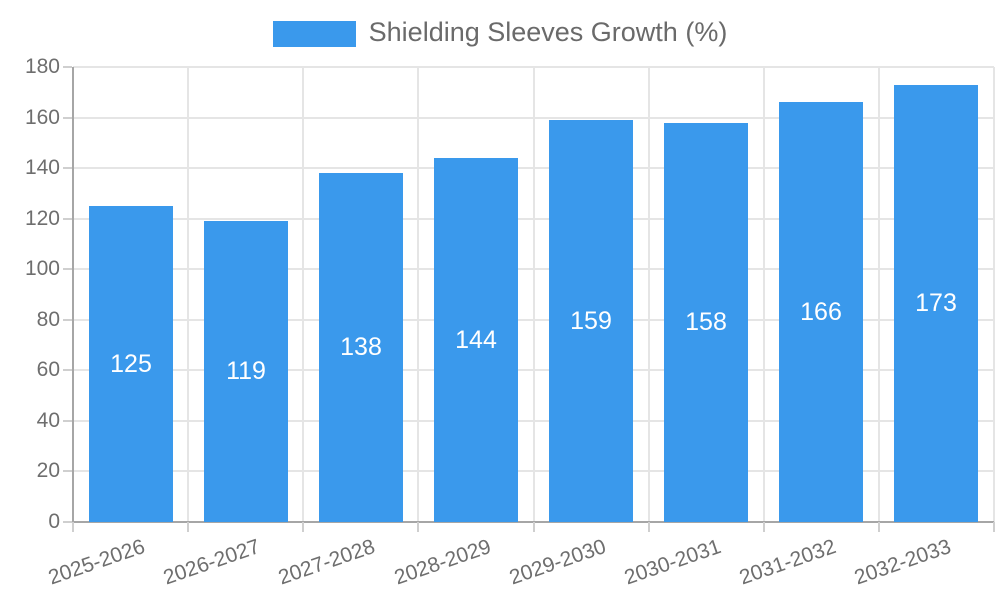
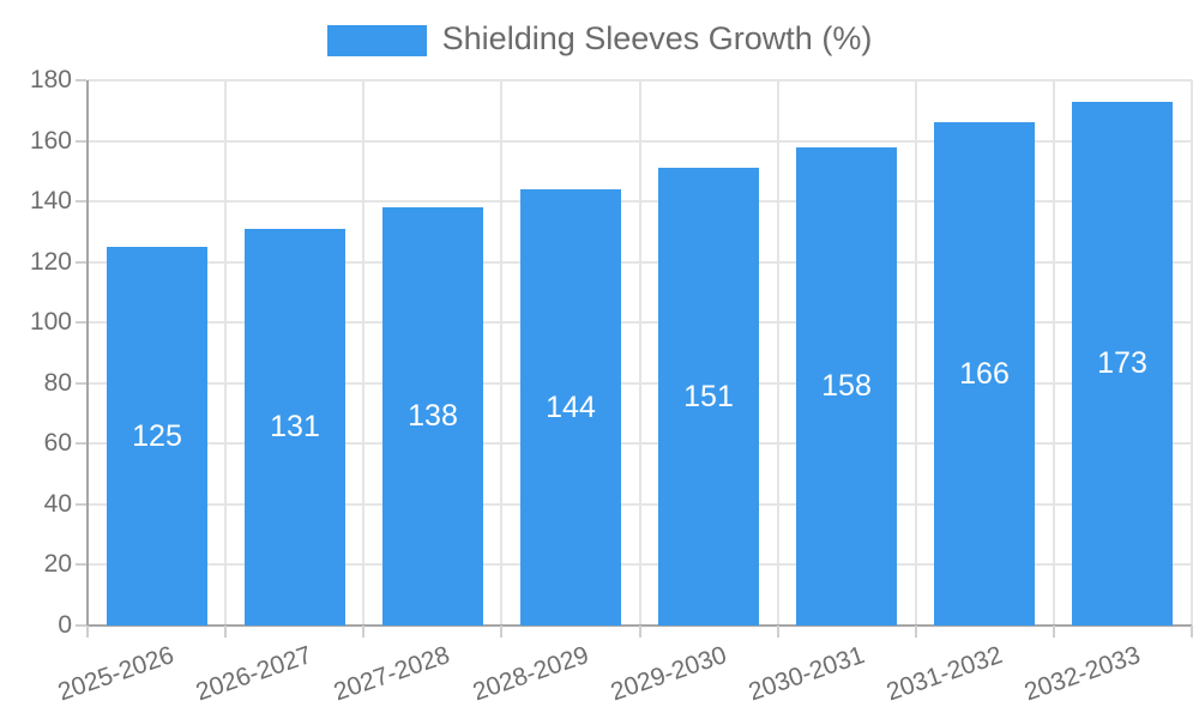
2026-2027: 119 -> 131
2029-2030: 159 -> 151
